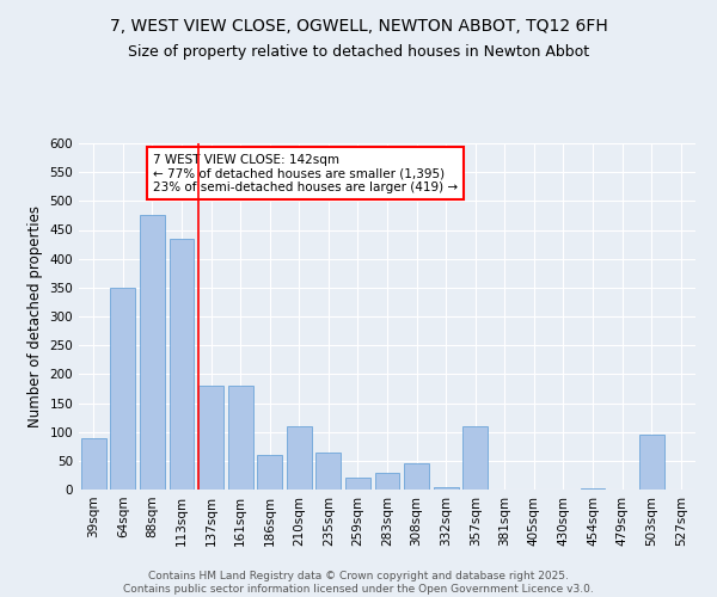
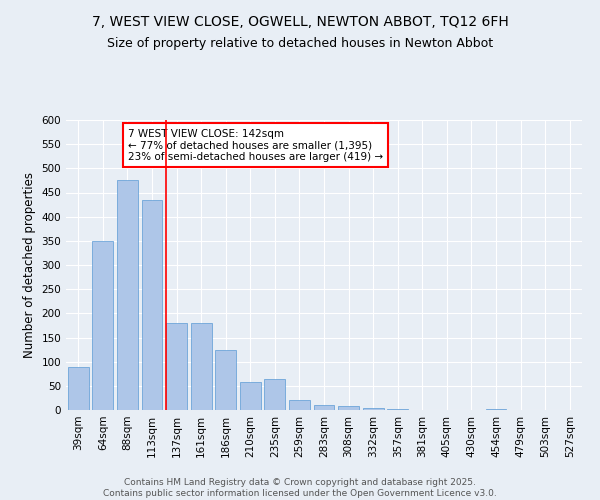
186sqm: 60 -> 125
210sqm: 110 -> 58
283sqm: 30 -> 10
308sqm: 45 -> 8
357sqm: 110 -> 2
503sqm: 95 -> 1
